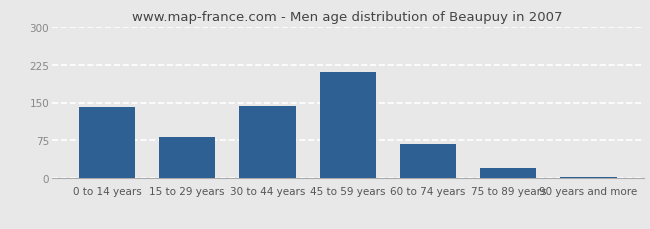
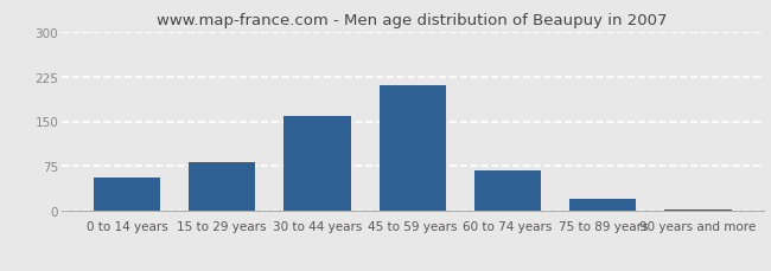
0 to 14 years: 142 -> 56
30 to 44 years: 144 -> 158
